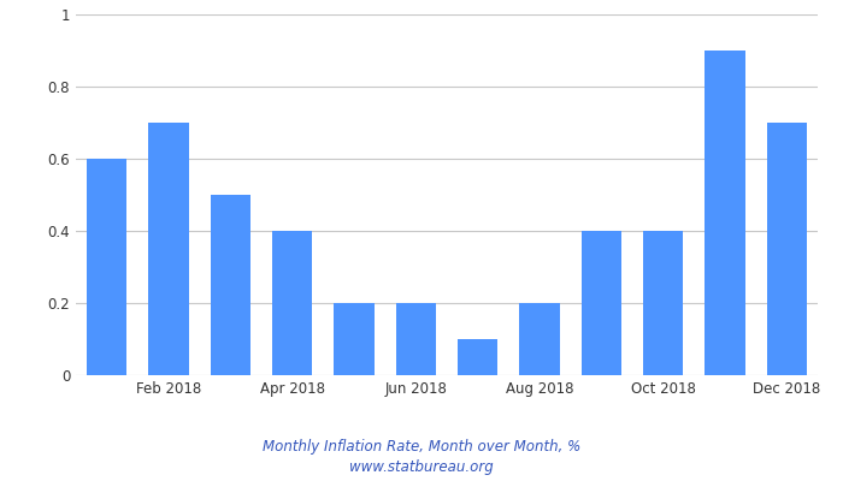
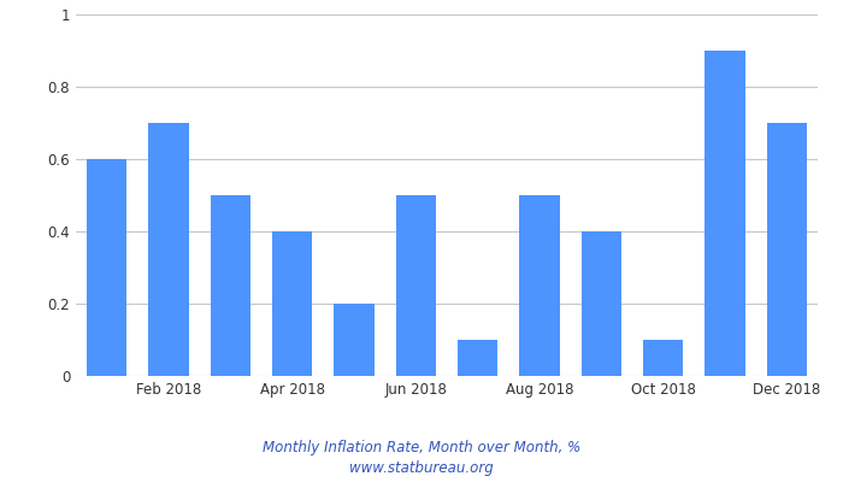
Jun 2018: 0.2 -> 0.5
Aug 2018: 0.2 -> 0.5
Oct 2018: 0.4 -> 0.1
